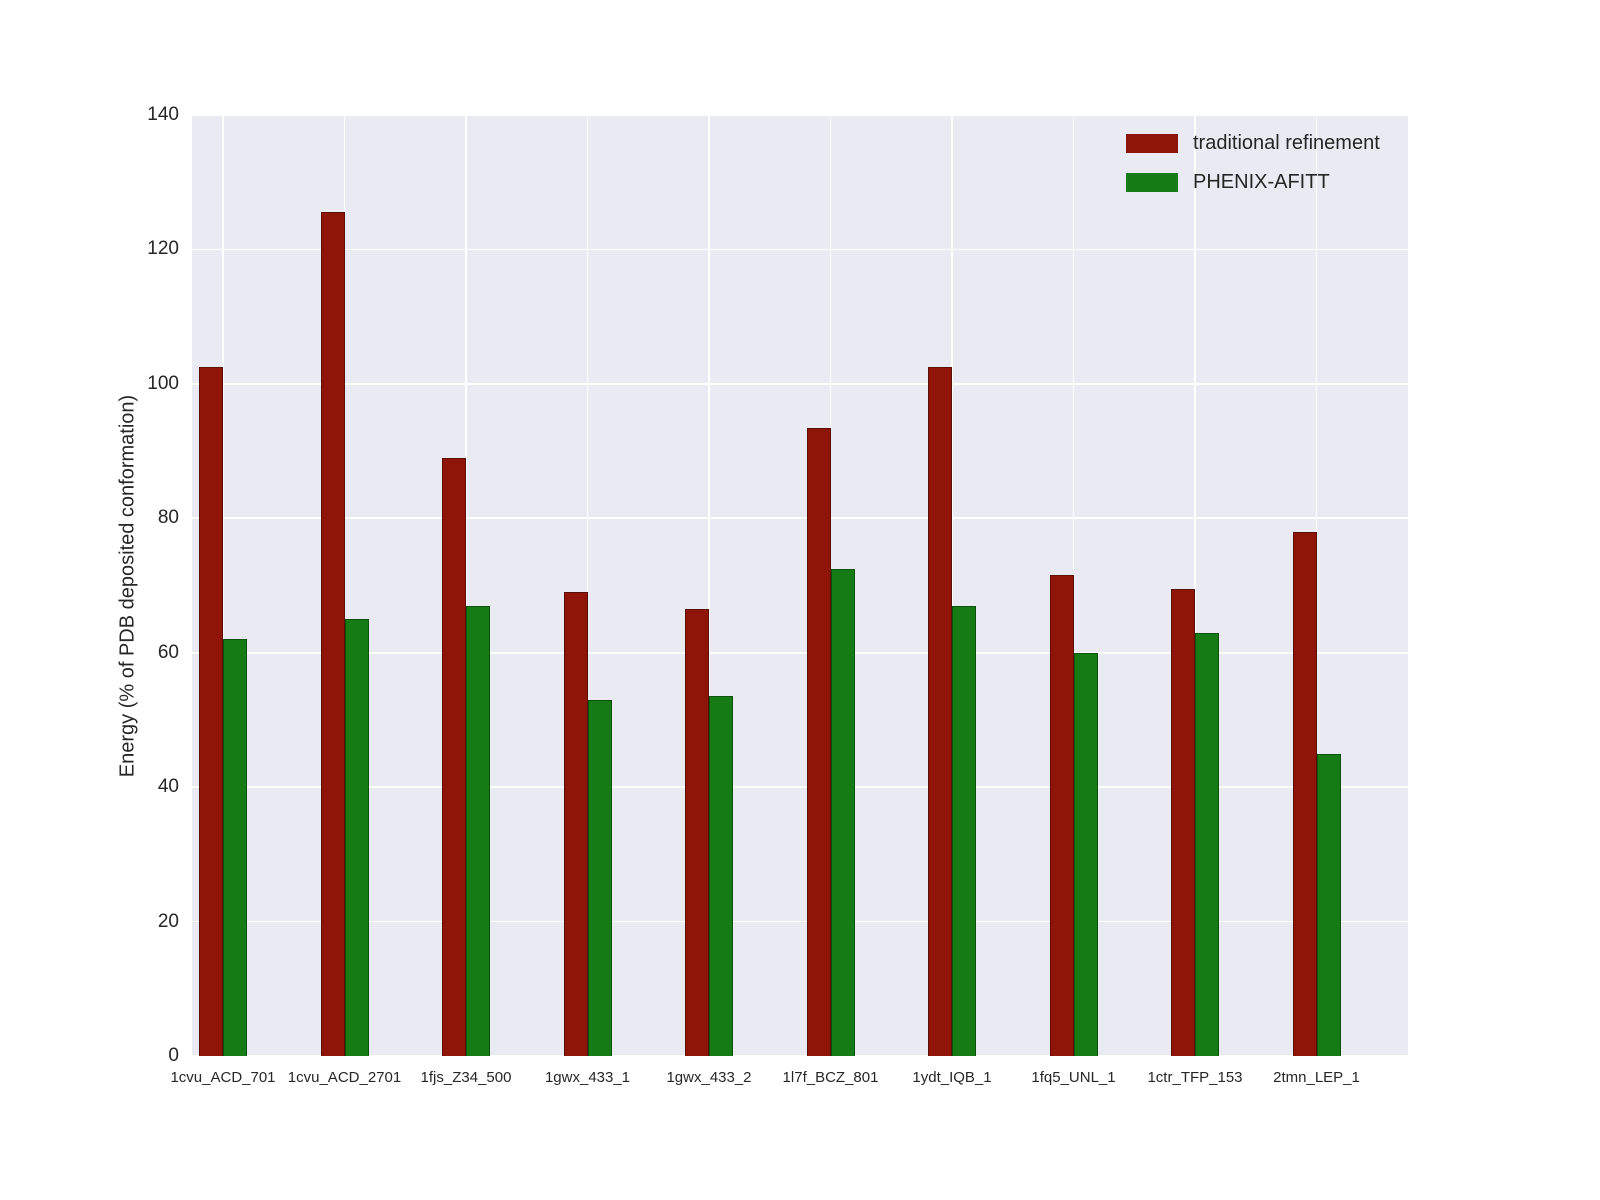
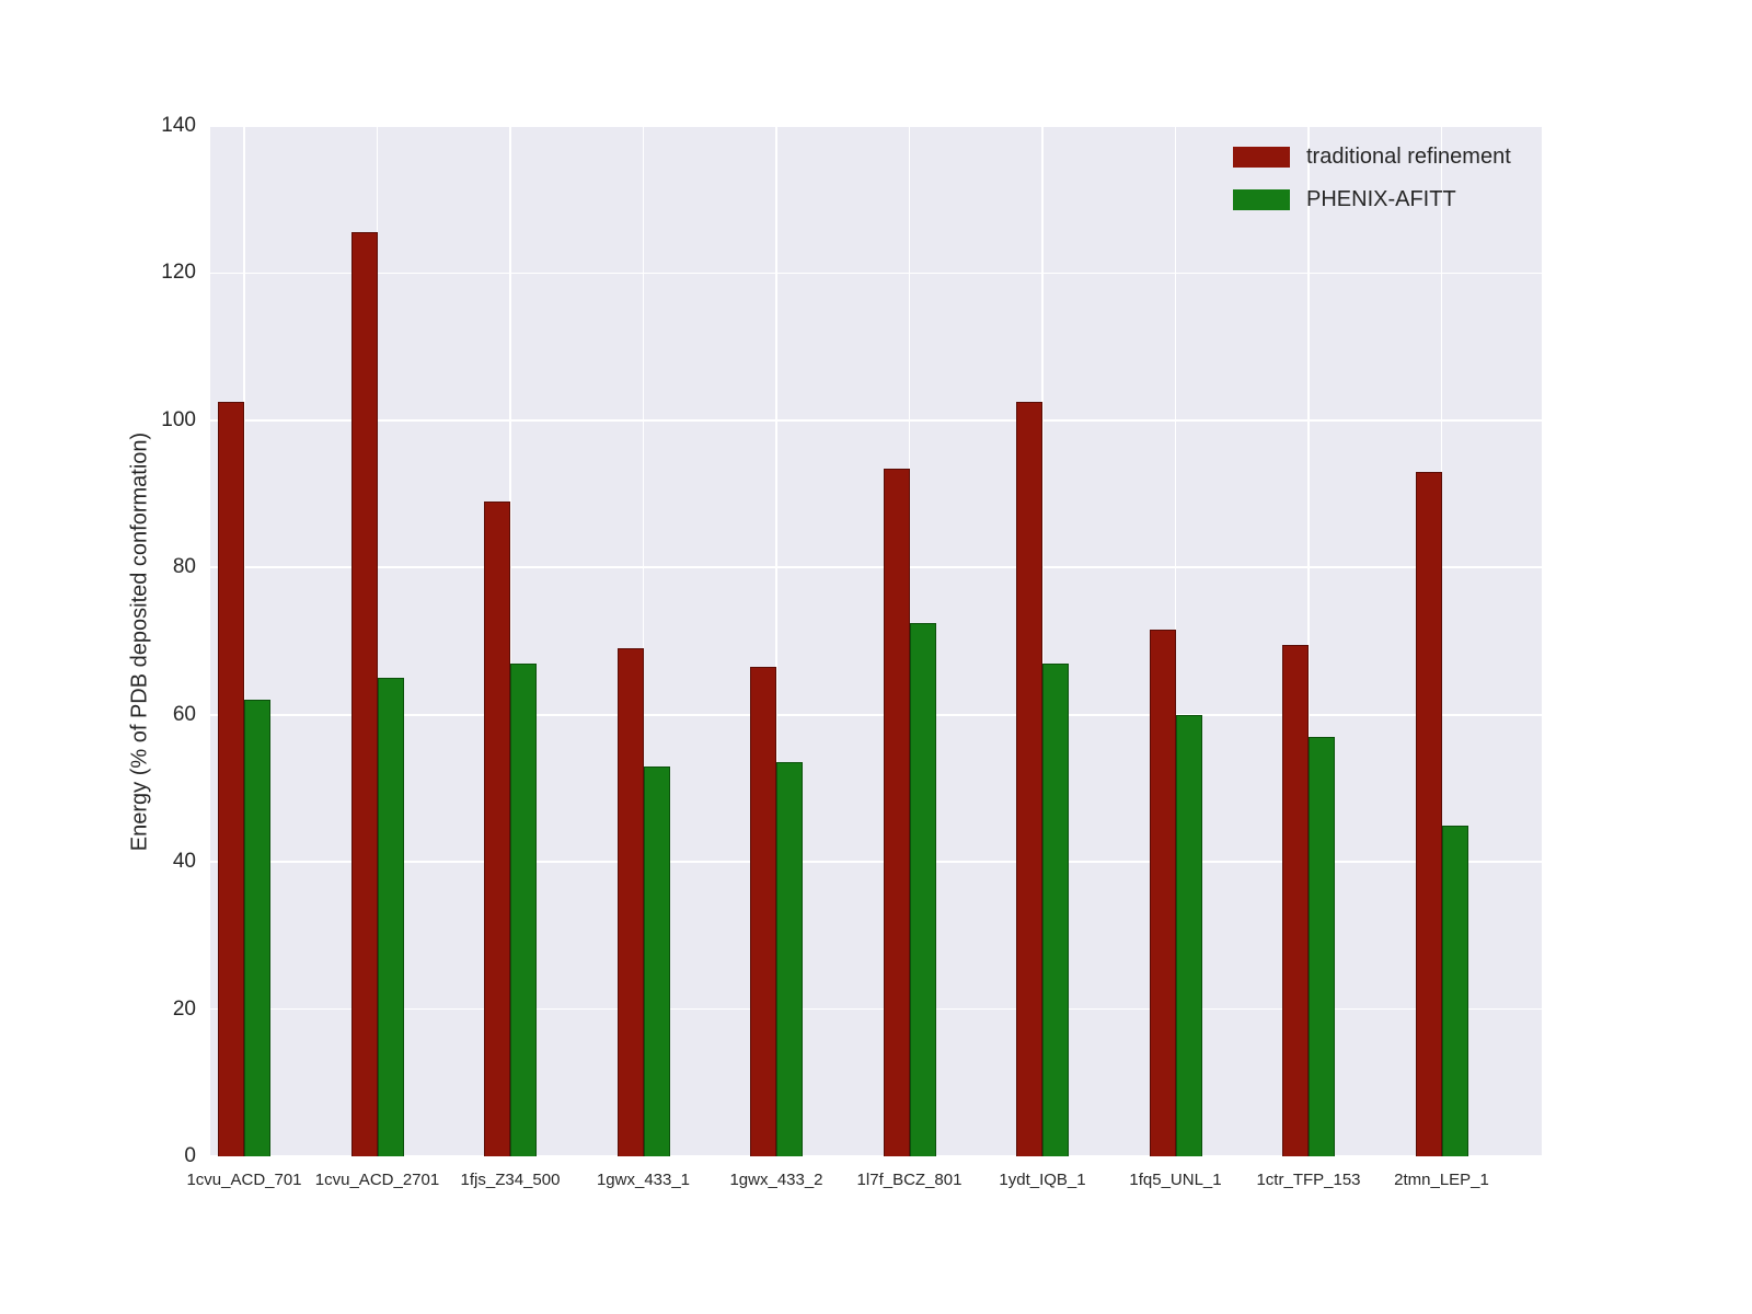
PHENIX-AFITT/1ctr_TFP_153: 63 -> 57
traditional refinement/2tmn_LEP_1: 78 -> 93
